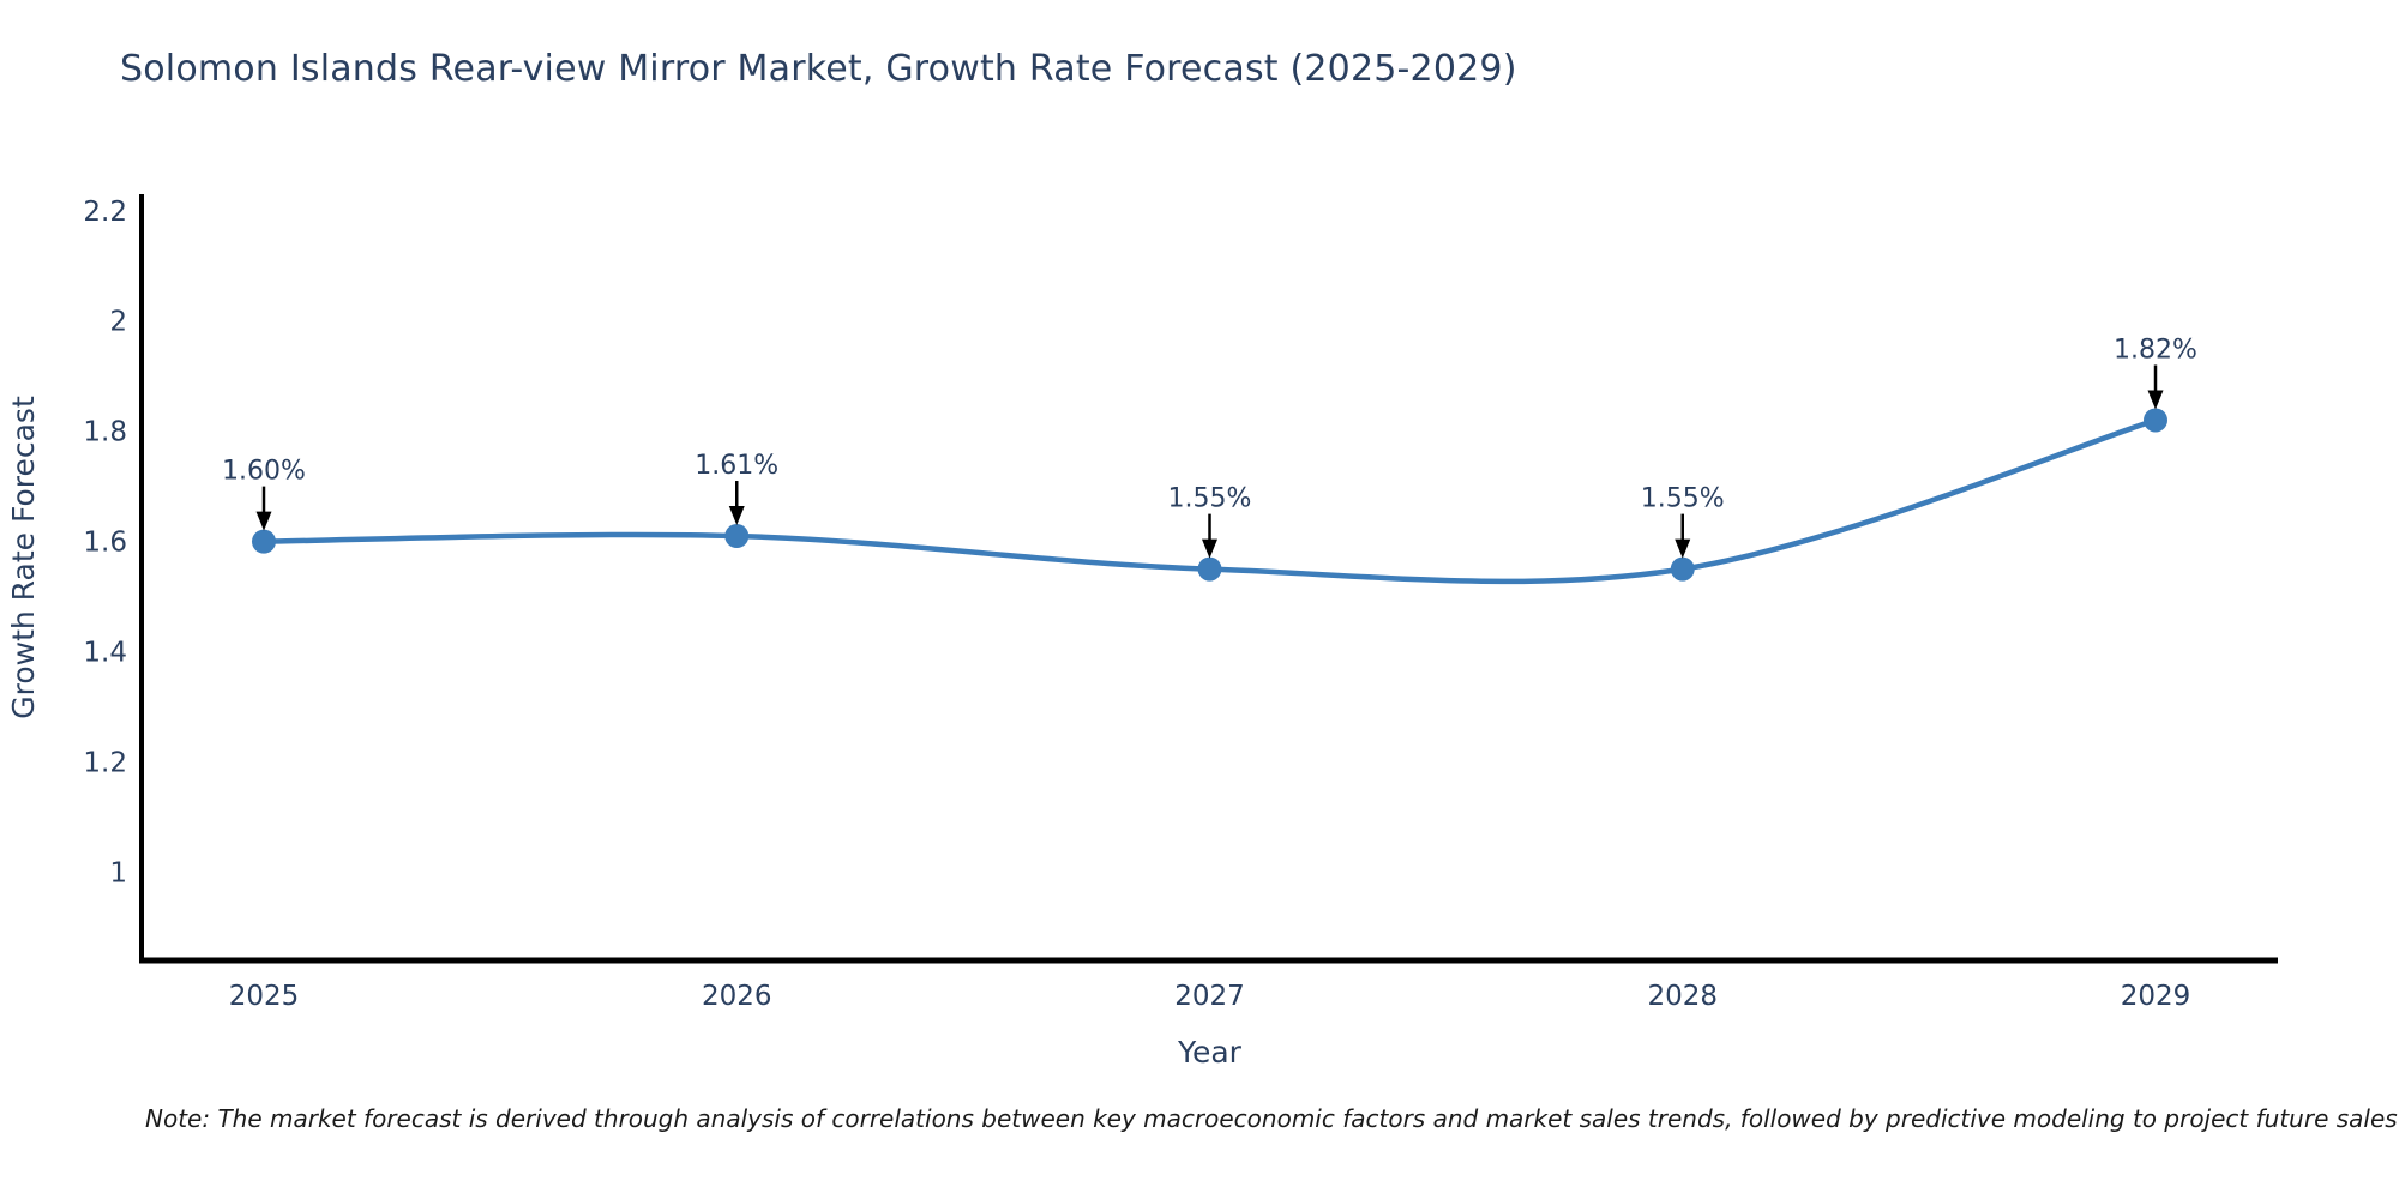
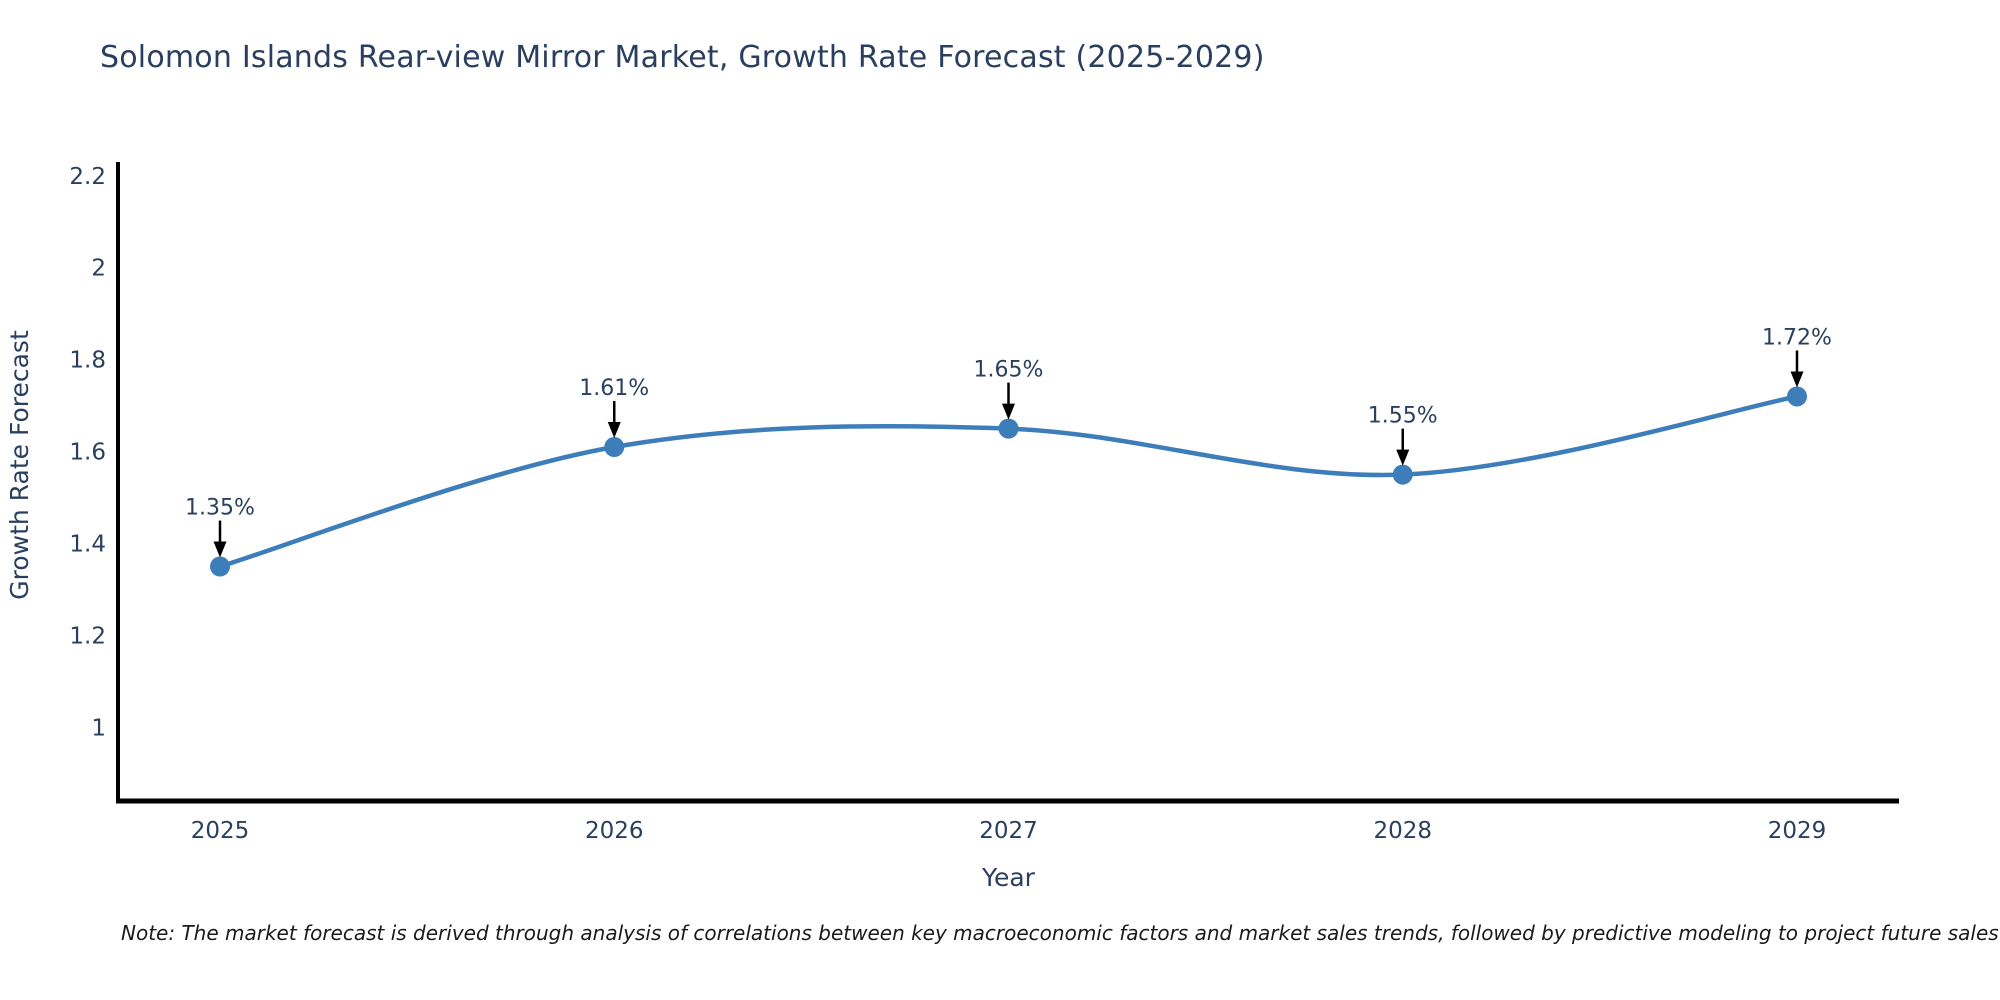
2025: 1.60% -> 1.35%
2027: 1.55% -> 1.65%
2029: 1.82% -> 1.72%
